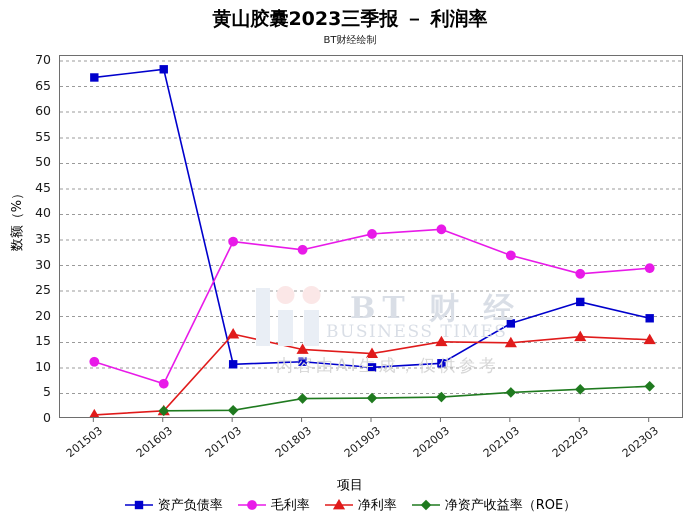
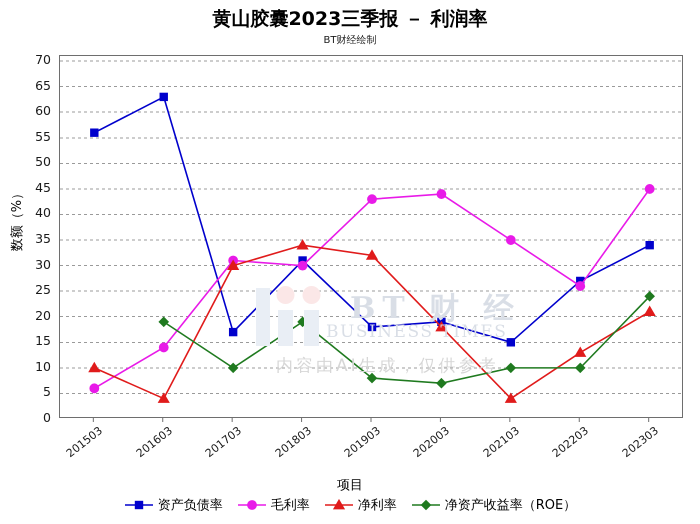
资产负债率/201503: 67 -> 56
毛利率/201503: 11 -> 6
净利率/201503: 1 -> 10
资产负债率/201603: 68 -> 63
毛利率/201603: 7 -> 14
净利率/201603: 2 -> 4
净资产收益率（ROE）/201603: 2 -> 19
资产负债率/201703: 11 -> 17
毛利率/201703: 35 -> 31
净利率/201703: 17 -> 30
净资产收益率（ROE）/201703: 2 -> 10
资产负债率/201803: 11 -> 31
毛利率/201803: 33 -> 30
净利率/201803: 14 -> 34
净资产收益率（ROE）/201803: 4 -> 19
资产负债率/201903: 10 -> 18
毛利率/201903: 36 -> 43
净利率/201903: 13 -> 32
净资产收益率（ROE）/201903: 4 -> 8
资产负债率/202003: 11 -> 19
毛利率/202003: 37 -> 44
净利率/202003: 15 -> 18
净资产收益率（ROE）/202003: 4 -> 7
资产负债率/202103: 19 -> 15
毛利率/202103: 32 -> 35
净利率/202103: 15 -> 4
净资产收益率（ROE）/202103: 5 -> 10
资产负债率/202203: 23 -> 27
毛利率/202203: 28 -> 26
净利率/202203: 16 -> 13
净资产收益率（ROE）/202203: 6 -> 10
资产负债率/202303: 20 -> 34
毛利率/202303: 30 -> 45
净利率/202303: 16 -> 21
净资产收益率（ROE）/202303: 6 -> 24
